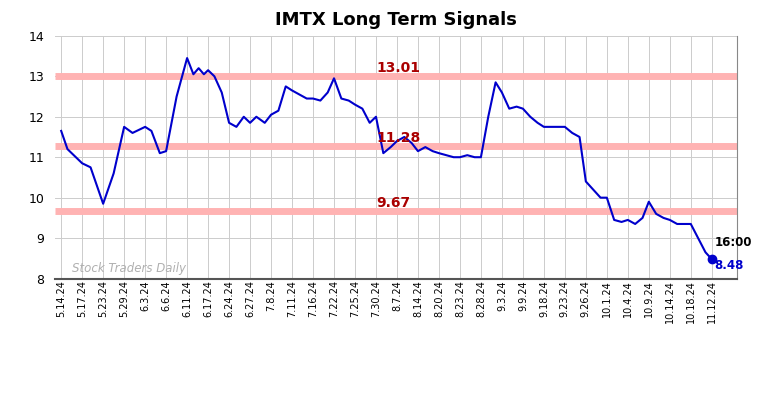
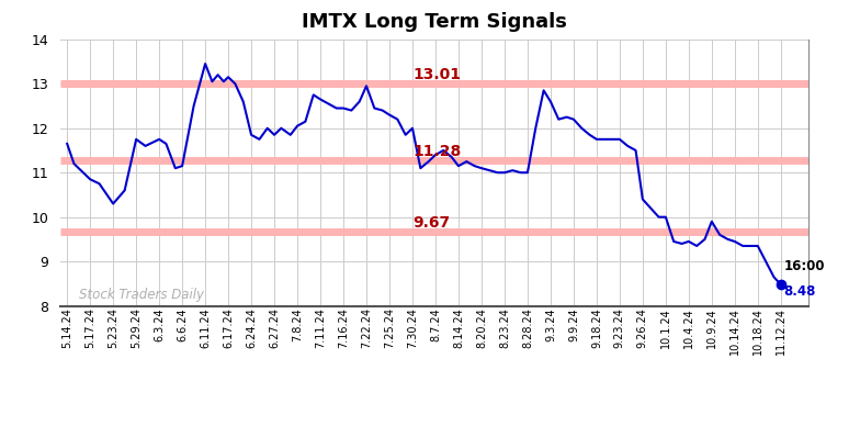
5.23.24: 9.85 -> 10.30
